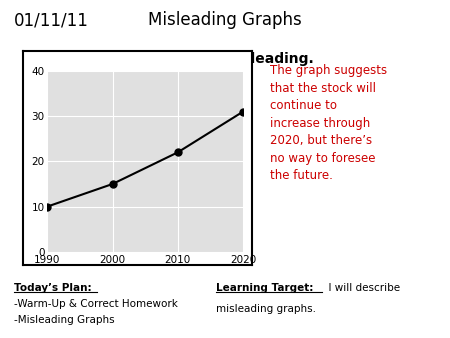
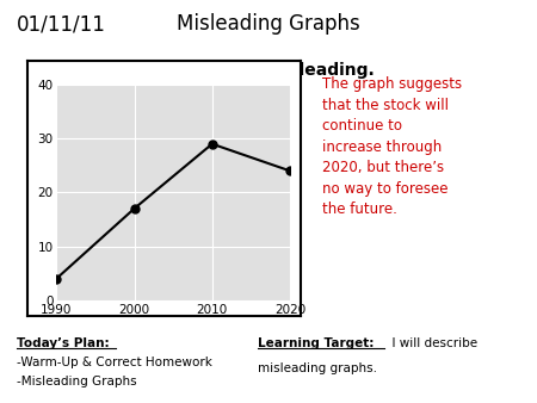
1990: 10 -> 4
2000: 15 -> 17
2010: 22 -> 29
2020: 31 -> 24
